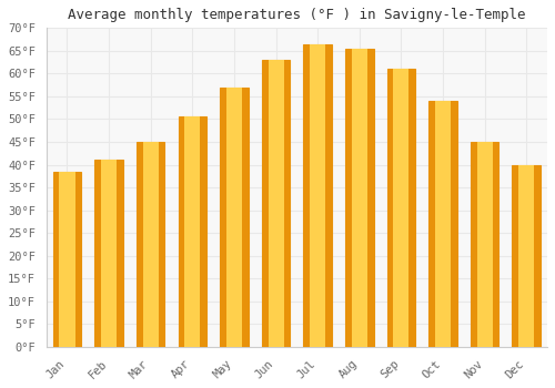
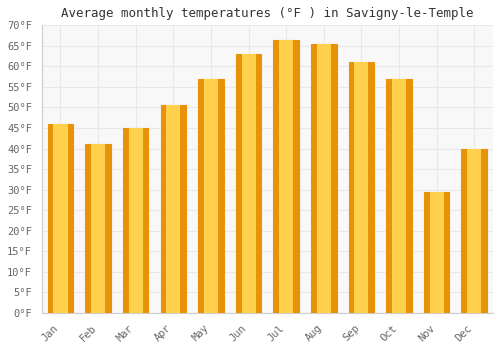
Jan: 38.5°F -> 46.0°F
Oct: 54.0°F -> 57.0°F
Nov: 45.0°F -> 29.5°F
